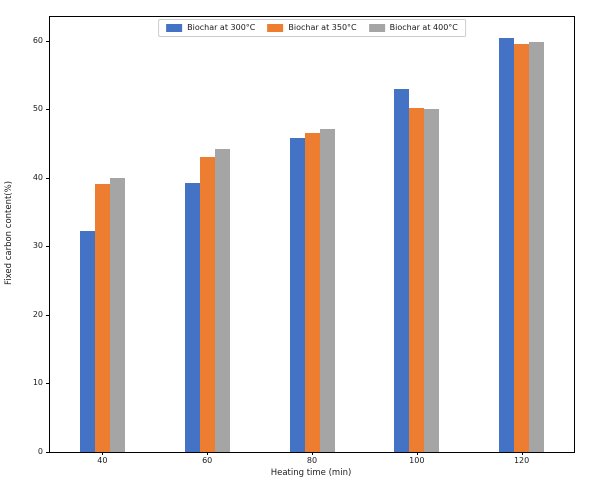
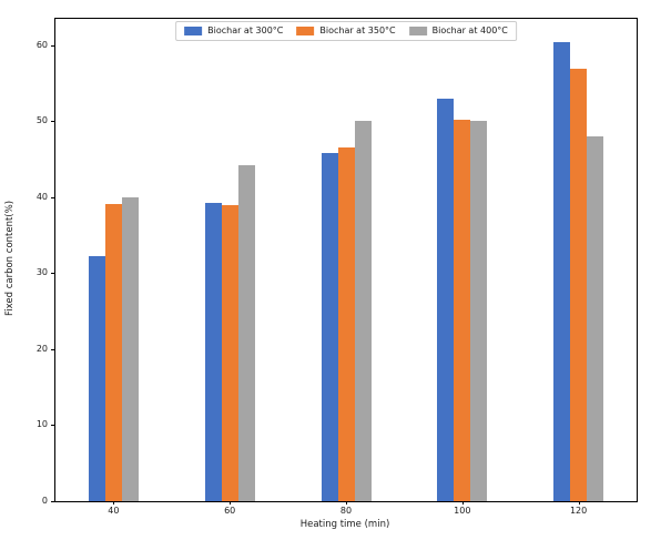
Biochar at 350°C/60: 43 -> 39
Biochar at 400°C/80: 47 -> 50
Biochar at 350°C/120: 60 -> 57
Biochar at 400°C/120: 60 -> 48
